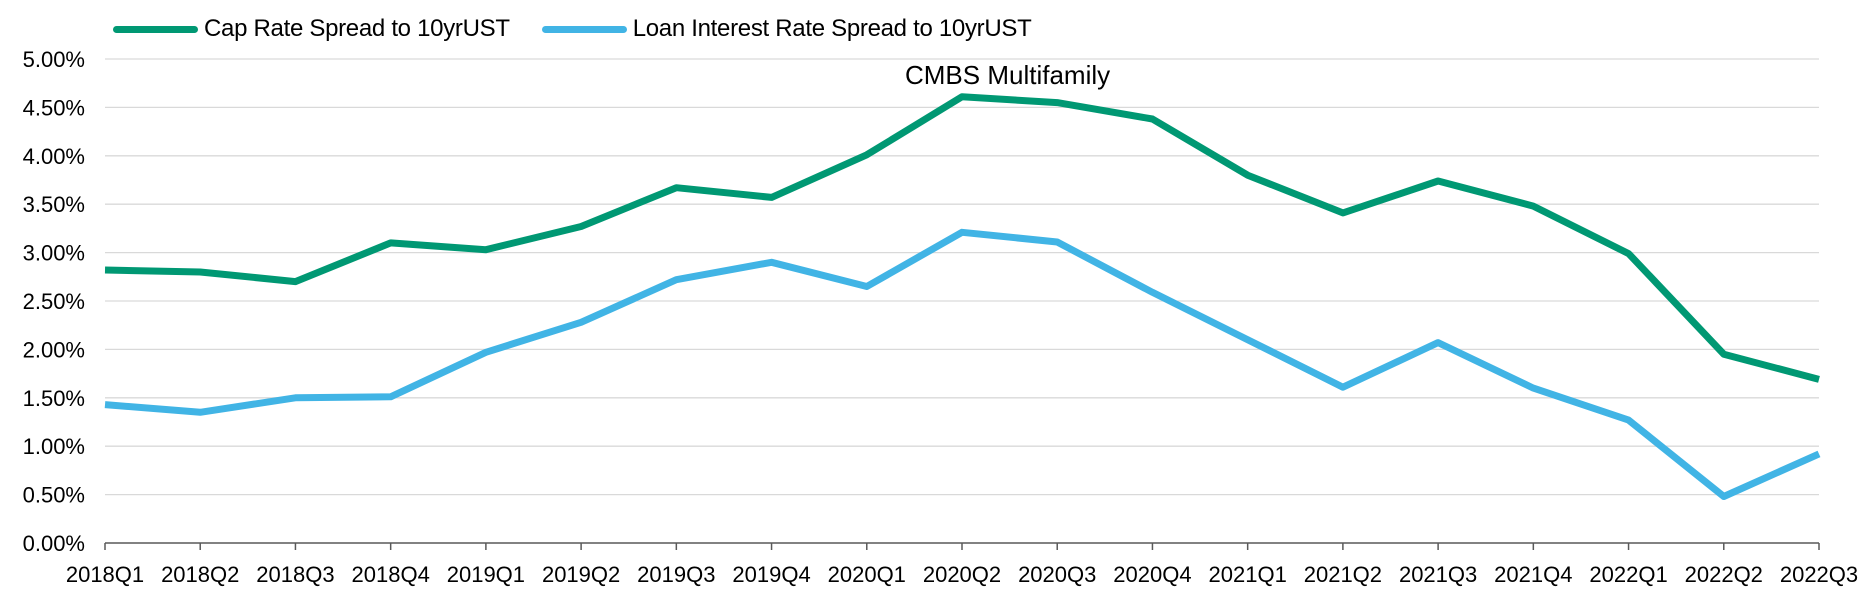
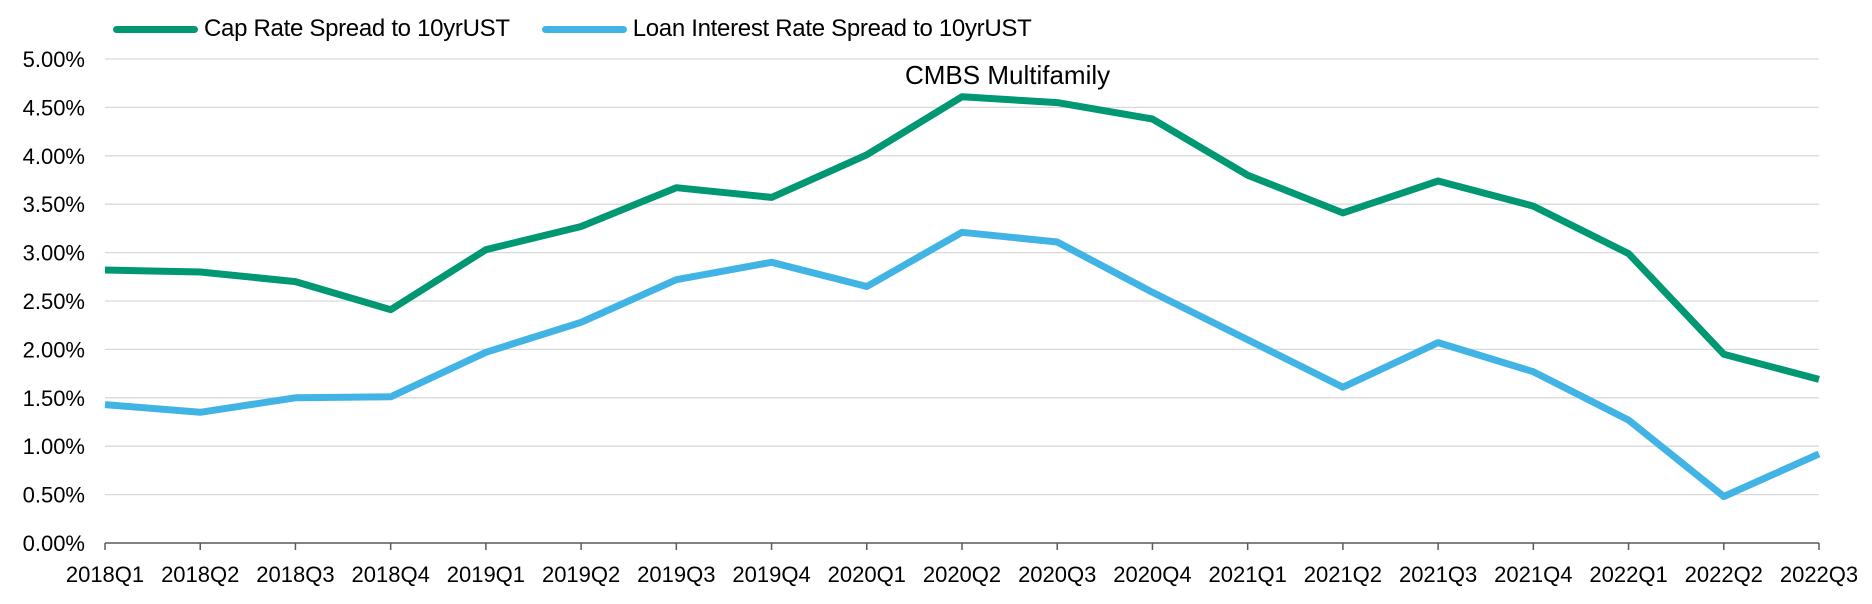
Cap Rate Spread to 10yrUST/2018Q4: 3.1% -> 2.4%
Loan Interest Rate Spread to 10yrUST/2021Q4: 1.6% -> 1.8%
